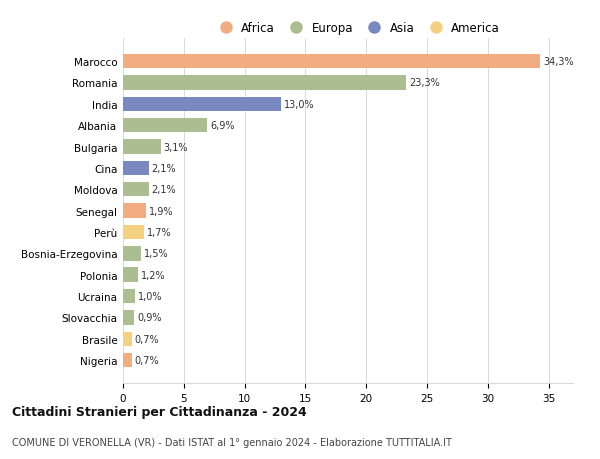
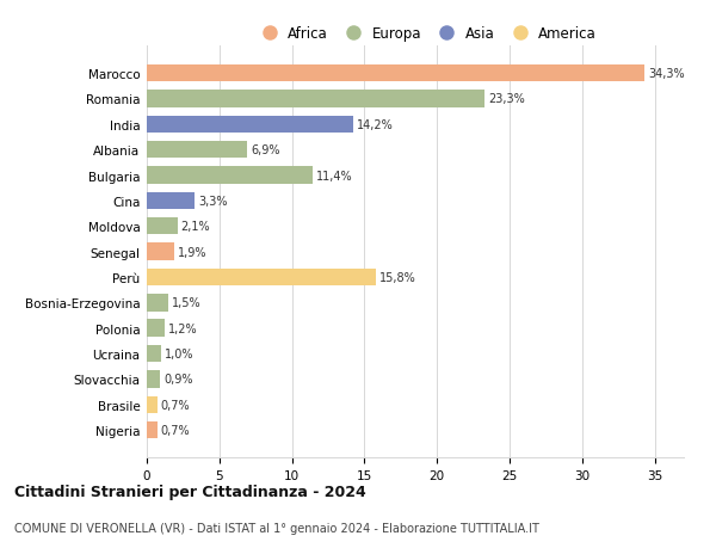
India: 13,0% -> 14,2%
Bulgaria: 3,1% -> 11,4%
Cina: 2,1% -> 3,3%
Perù: 1,7% -> 15,8%
